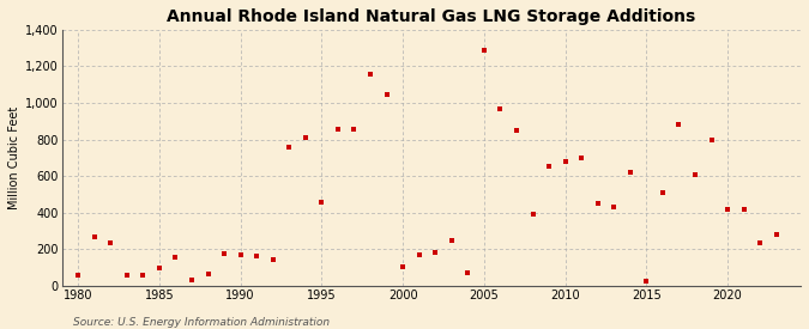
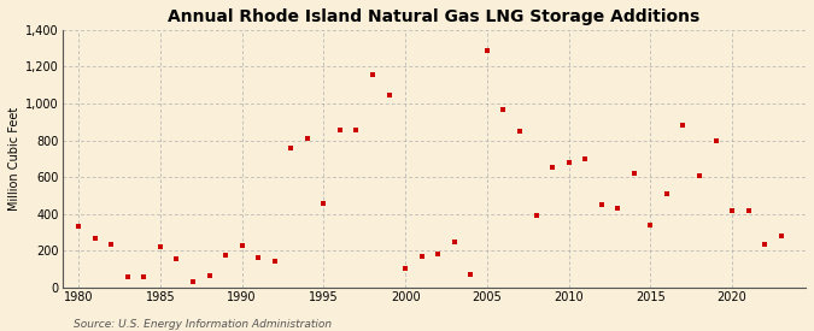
1980: 60 -> 330
1985: 100 -> 220
1990: 170 -> 230
2015: 20 -> 340
